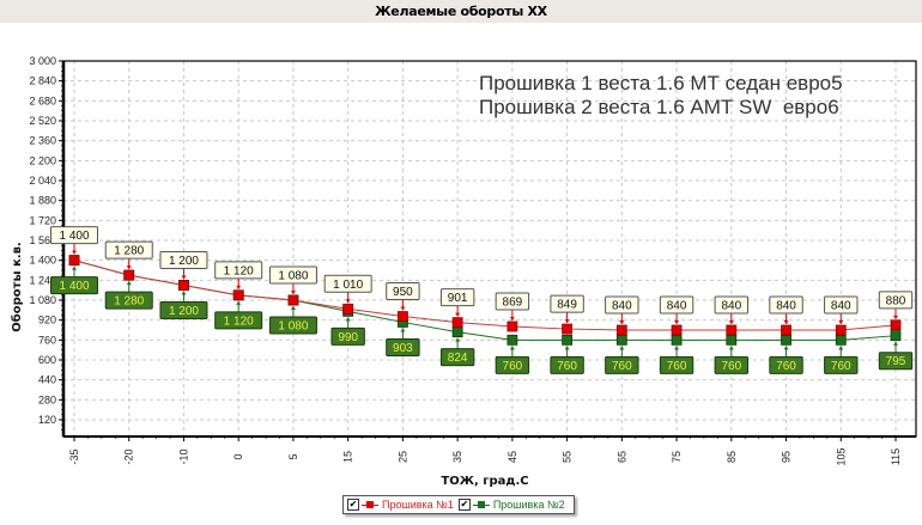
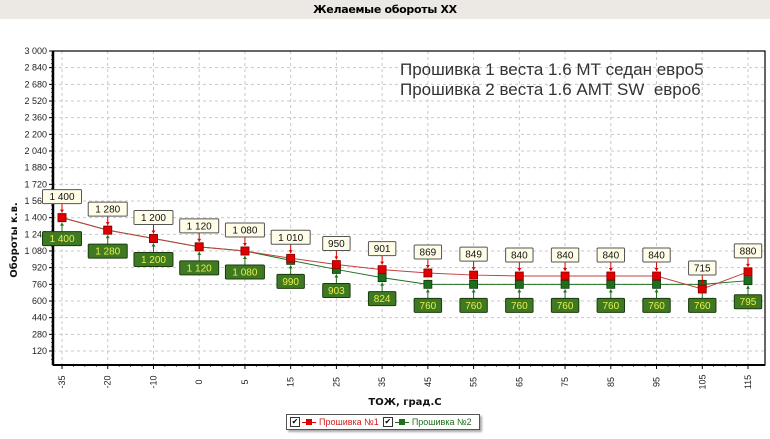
Прошивка №1/105: 840 -> 715
